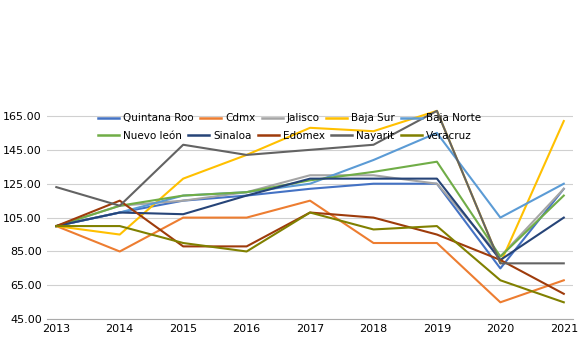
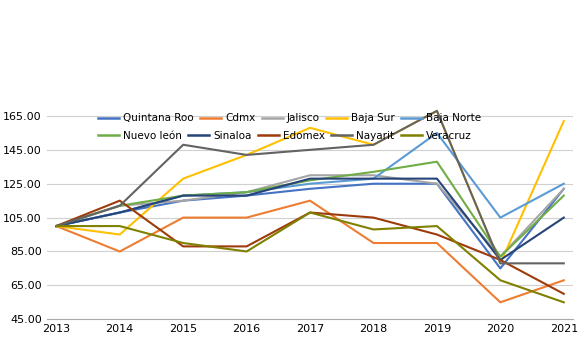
Nayarit/2013: 123 -> 100
Sinaloa/2015: 107 -> 118
Baja Sur/2018: 156 -> 148
Baja Norte/2018: 139 -> 128
